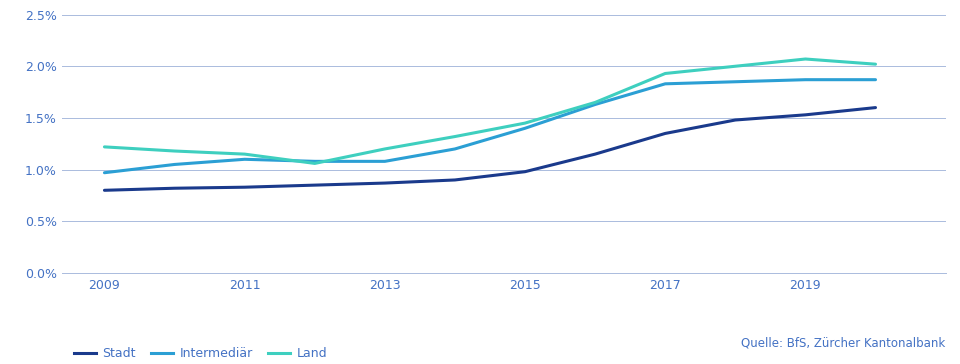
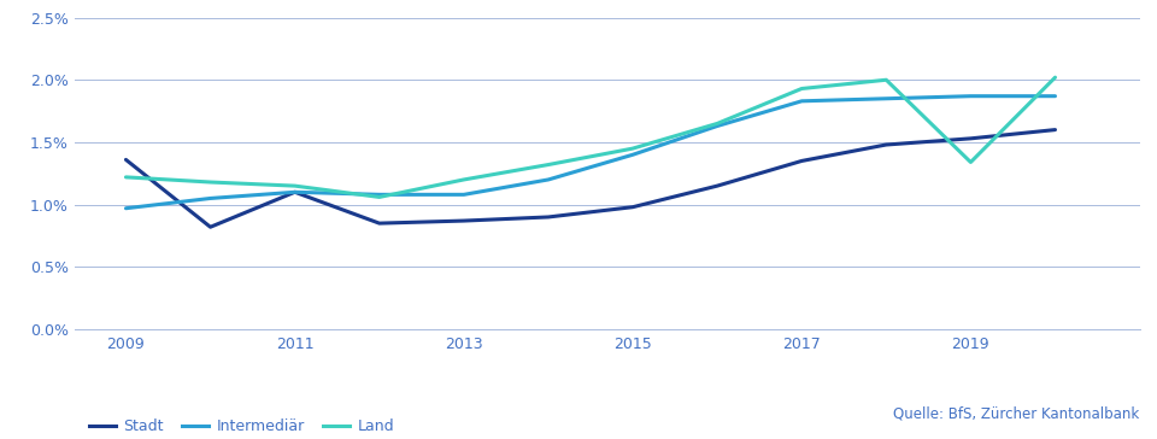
Stadt/2009: 0.80% -> 1.36%
Stadt/2011: 0.83% -> 1.10%
Land/2019: 2.07% -> 1.34%
